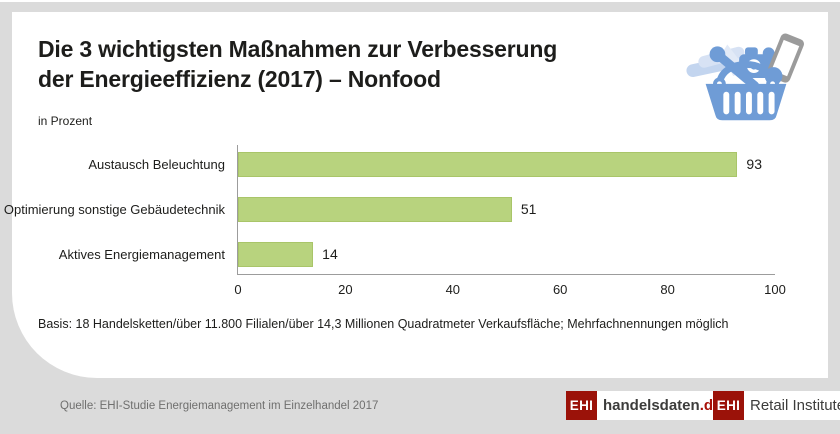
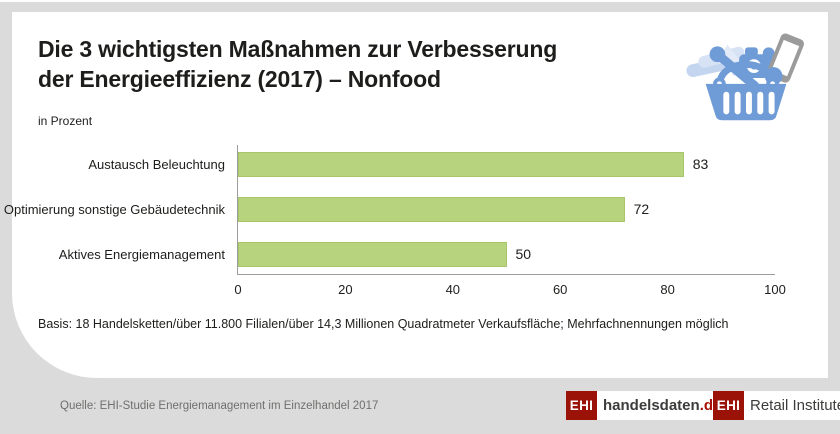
Austausch Beleuchtung: 93 -> 83
Optimierung sonstige Gebäudetechnik: 51 -> 72
Aktives Energiemanagement: 14 -> 50
